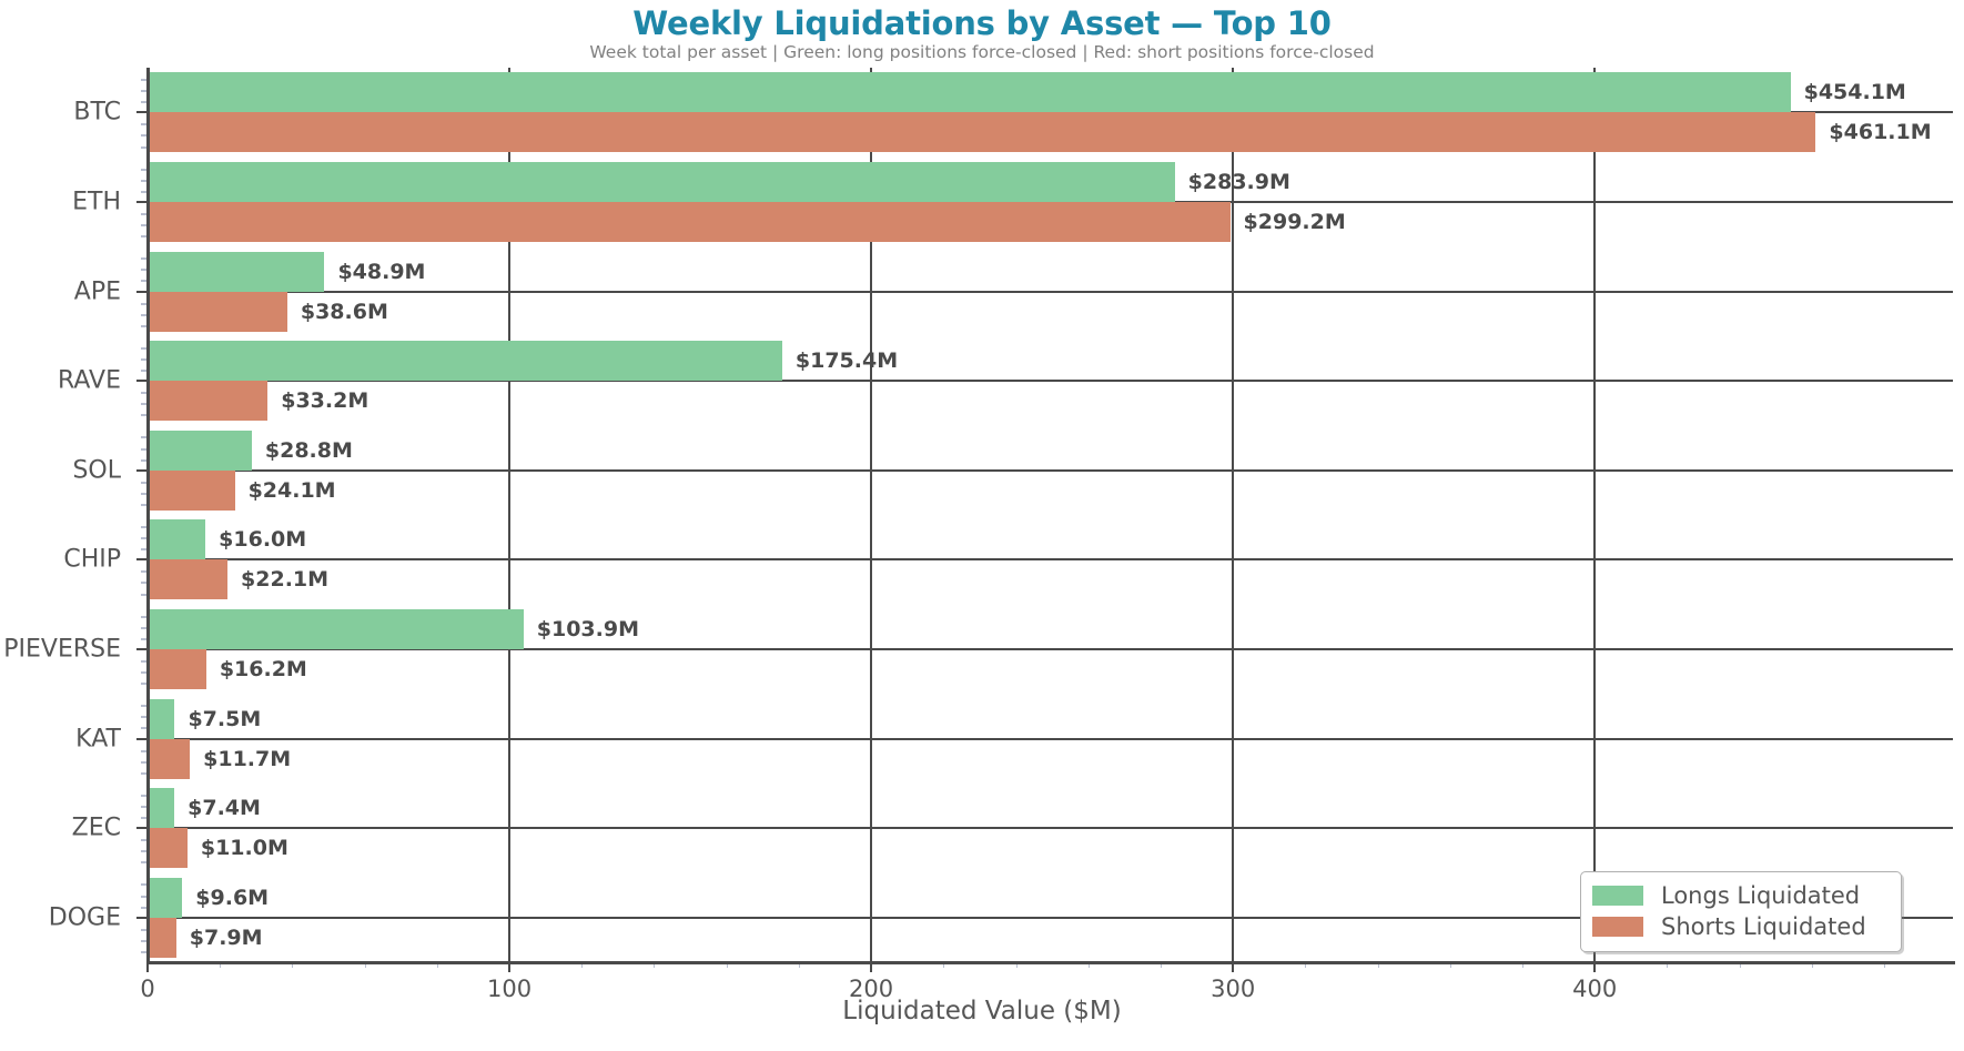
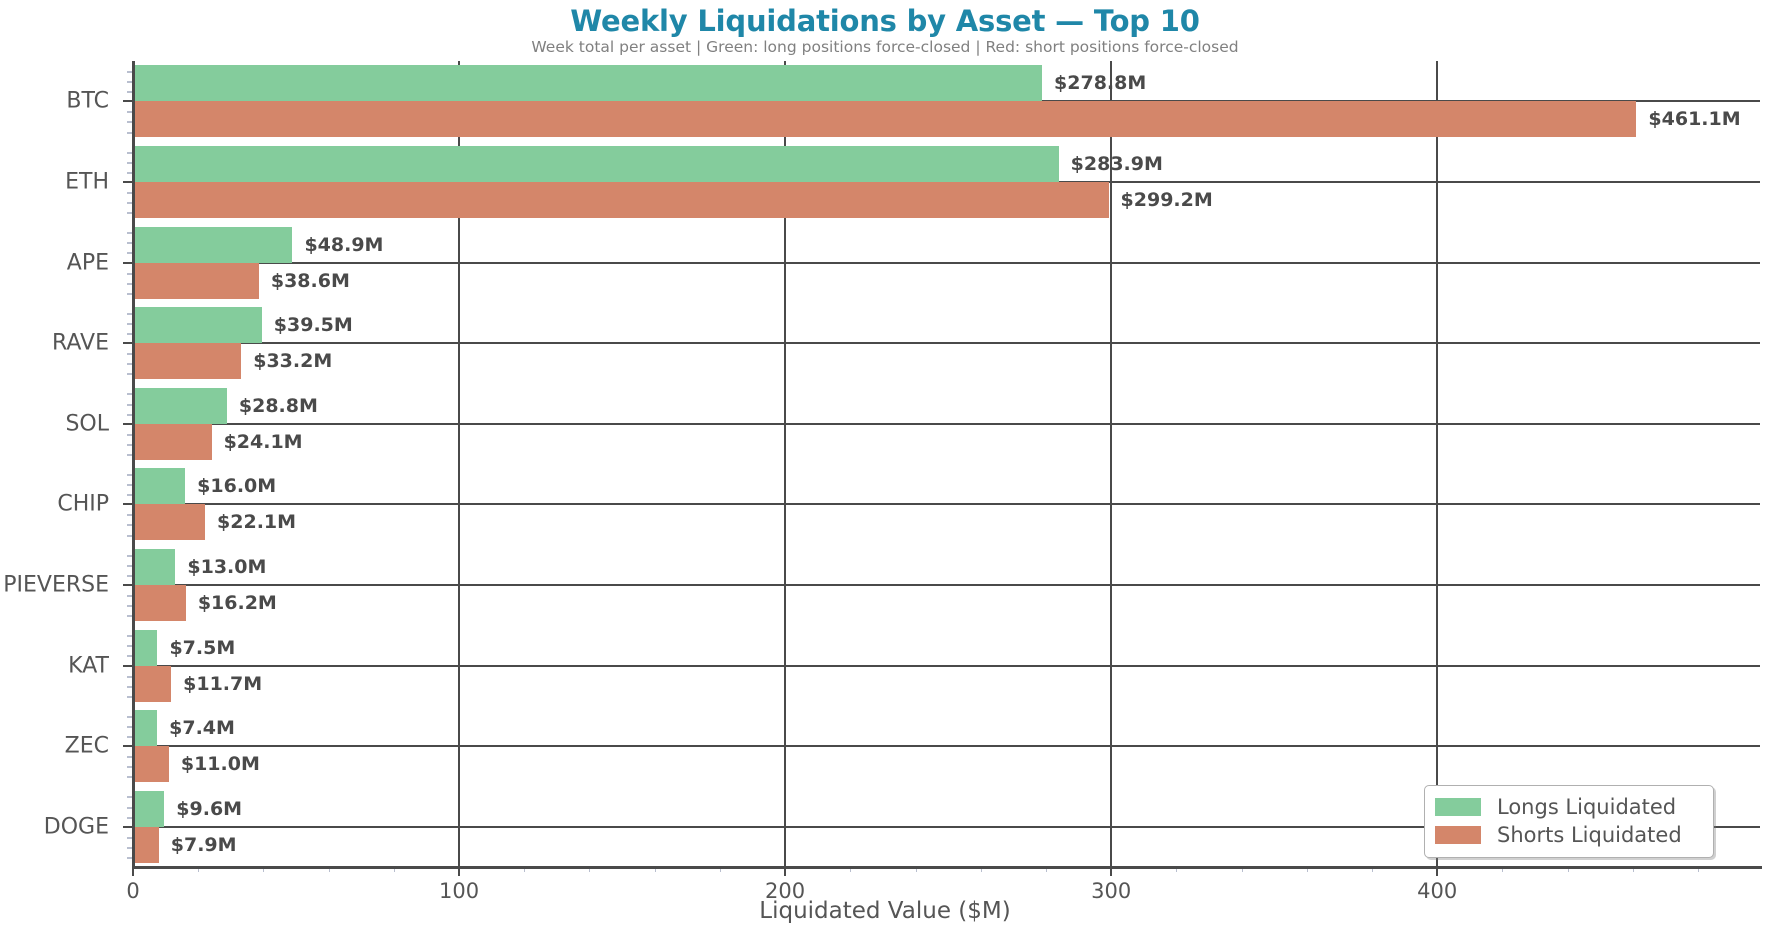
Longs Liquidated/BTC: $454.1M -> $278.8M
Longs Liquidated/RAVE: $175.4M -> $39.5M
Longs Liquidated/PIEVERSE: $103.9M -> $13.0M
